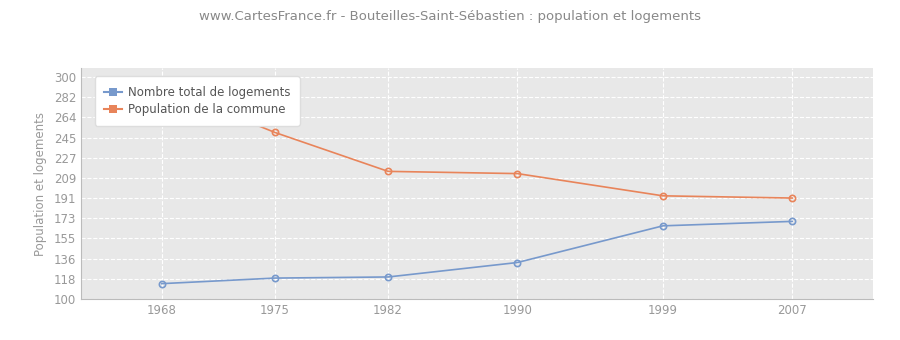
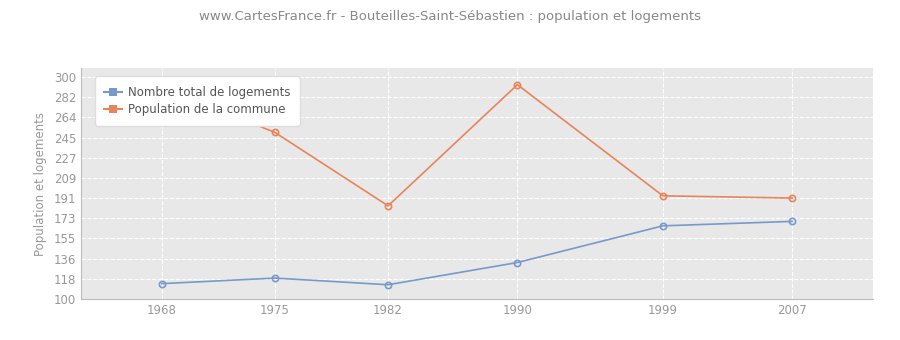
Nombre total de logements/1982: 120 -> 113
Population de la commune/1982: 215 -> 184
Population de la commune/1990: 213 -> 293
